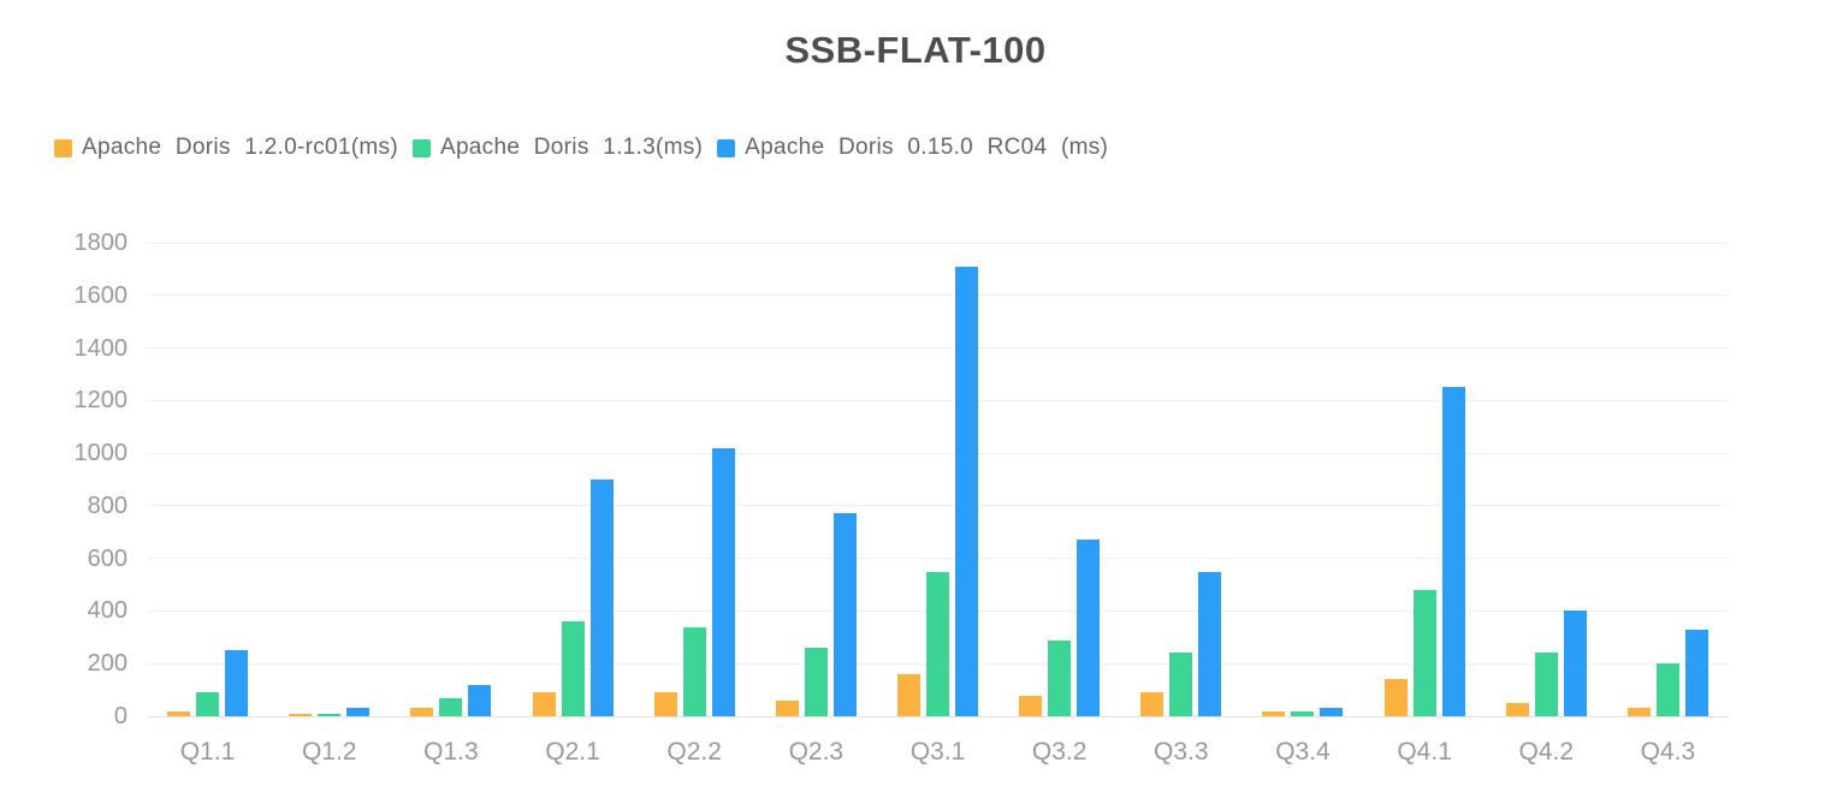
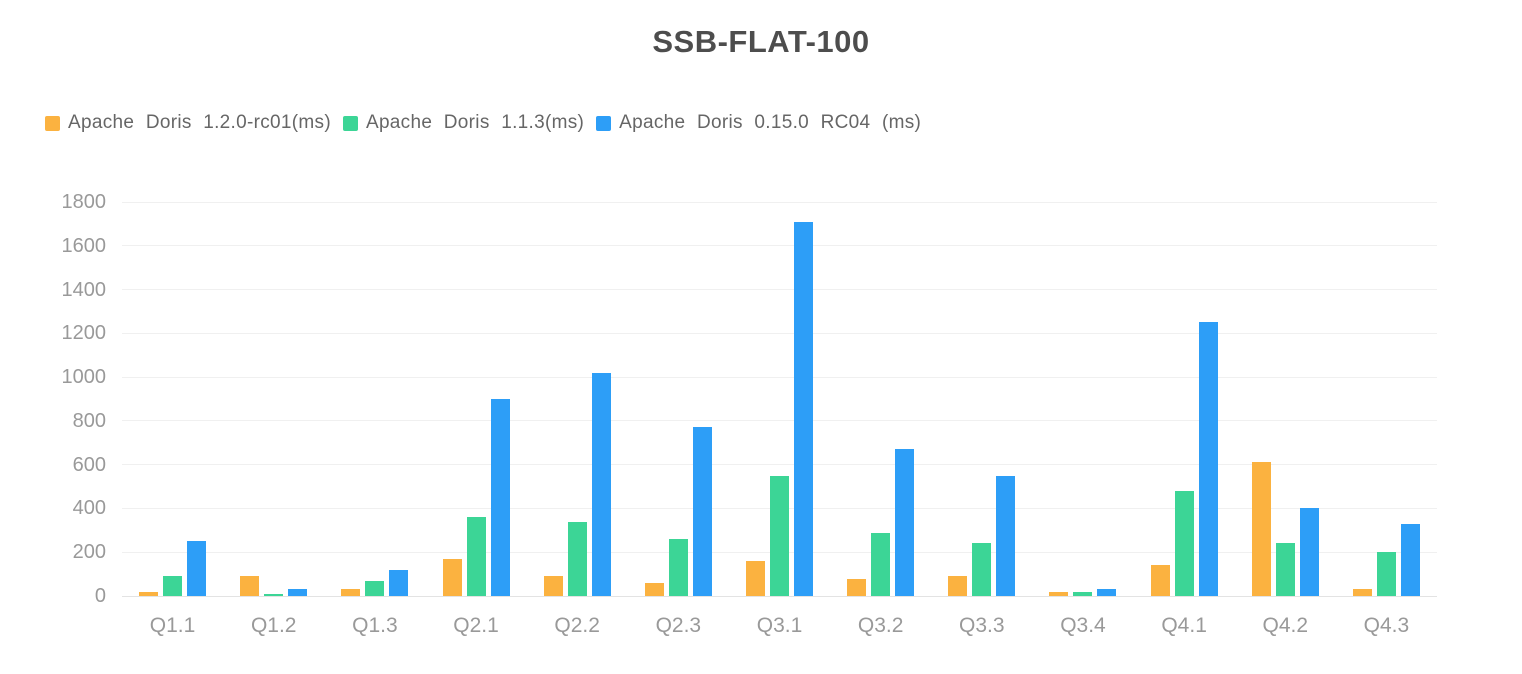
Apache Doris 1.2.0-rc01(ms)/Q1.2: 10 -> 90
Apache Doris 1.2.0-rc01(ms)/Q2.1: 90 -> 170
Apache Doris 1.2.0-rc01(ms)/Q4.2: 50 -> 610
